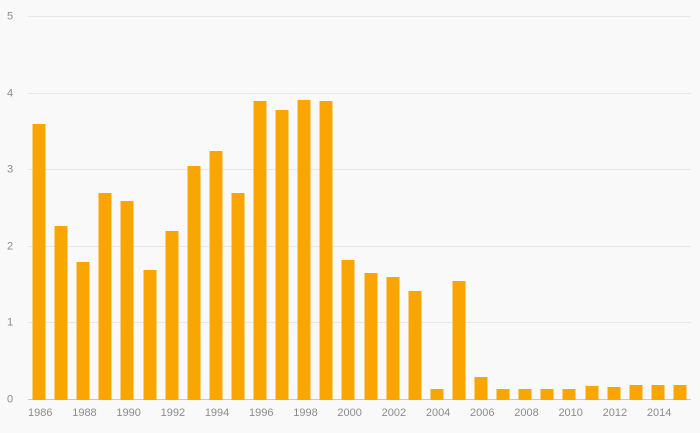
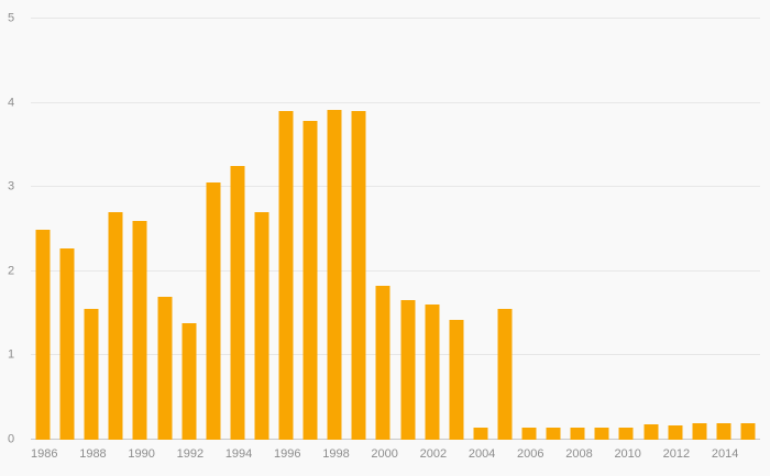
1986: 3.6 -> 2.5
1988: 1.8 -> 1.6
1992: 2.2 -> 1.4
2006: 0.3 -> 0.1
